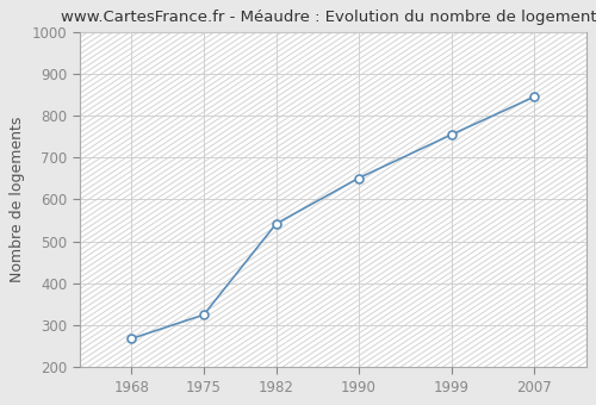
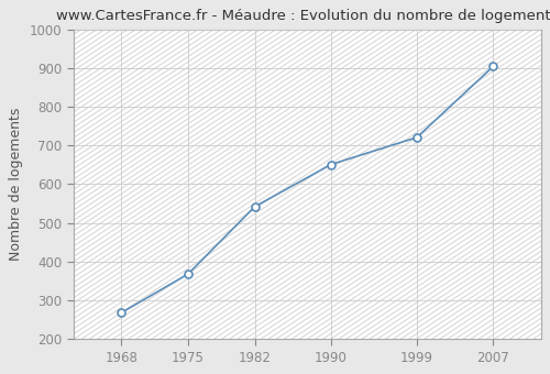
1975: 325 -> 368
1999: 755 -> 721
2007: 845 -> 904
